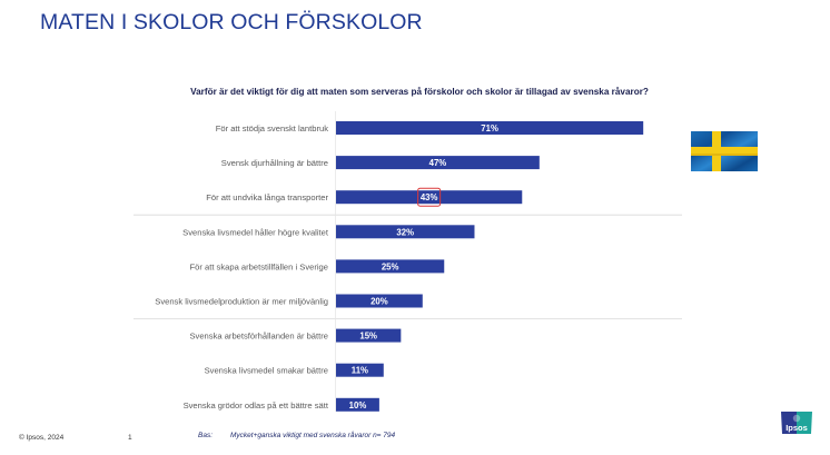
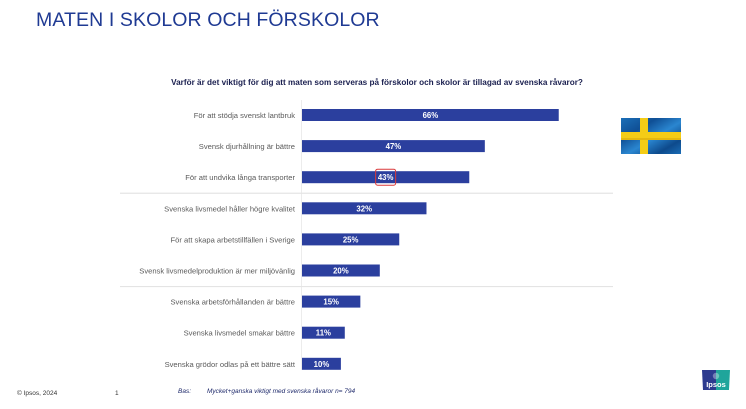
För att stödja svenskt lantbruk: 71% -> 66%
